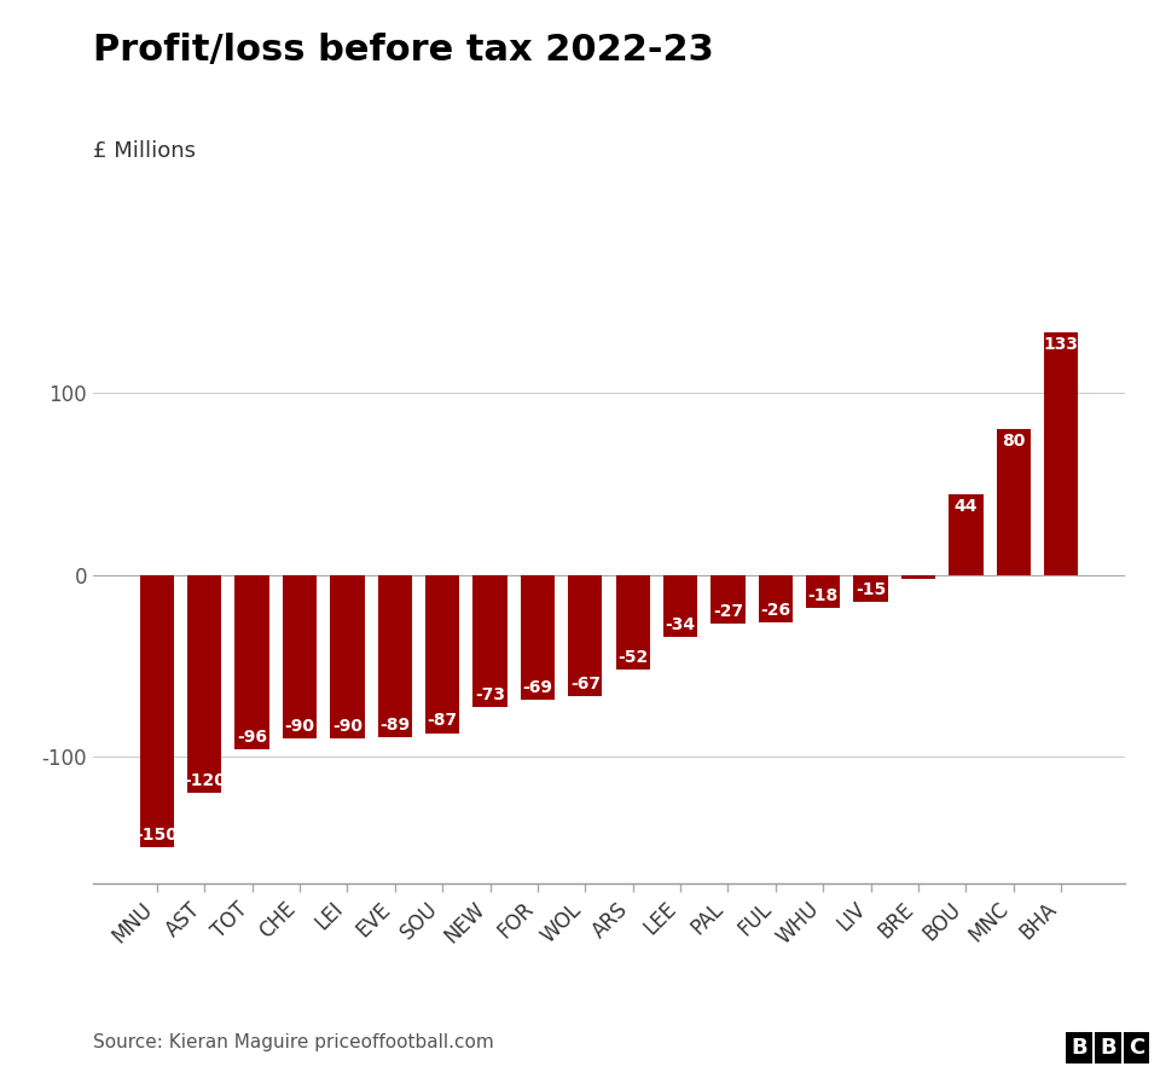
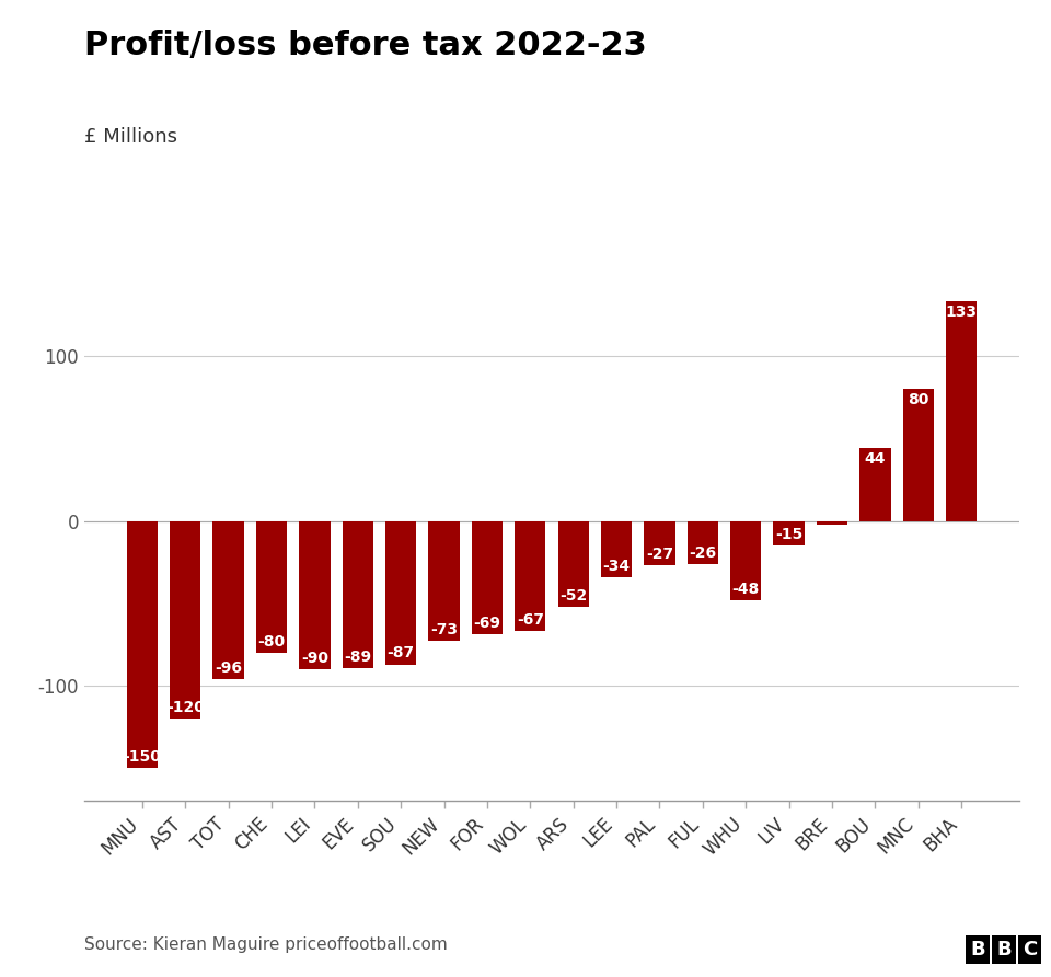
CHE: -90 -> -80
WHU: -18 -> -48
